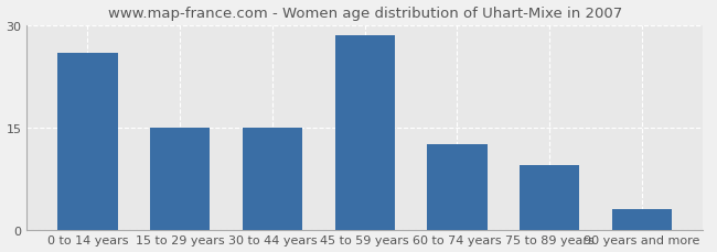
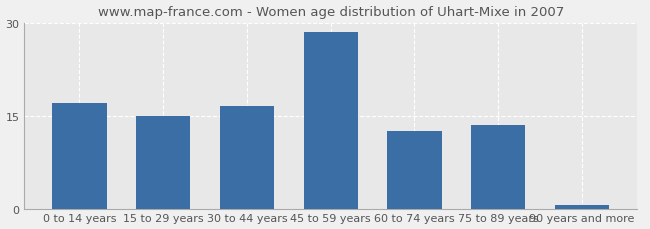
0 to 14 years: 26.0 -> 17.0
30 to 44 years: 15.0 -> 16.5
75 to 89 years: 9.4 -> 13.5
90 years and more: 3.0 -> 0.5
